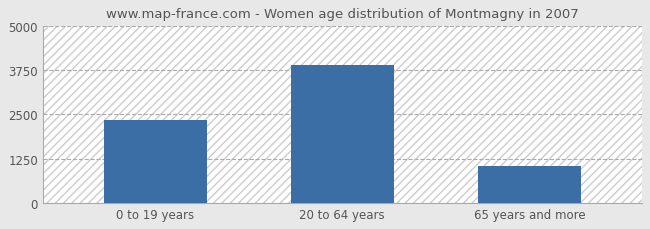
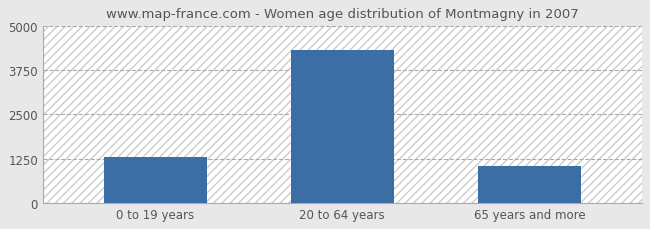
0 to 19 years: 2350 -> 1300
20 to 64 years: 3900 -> 4300
